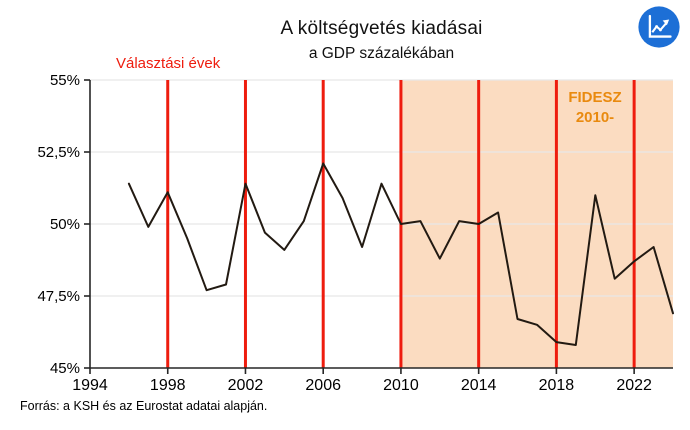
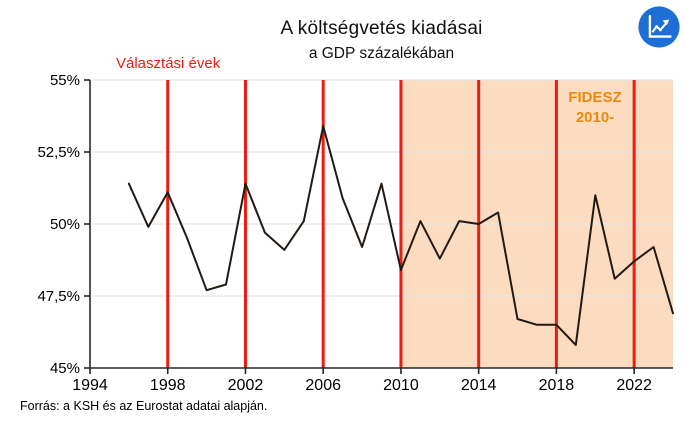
2006: 52.1% -> 53.4%
2010: 50.0% -> 48.4%
2018: 45.9% -> 46.5%
